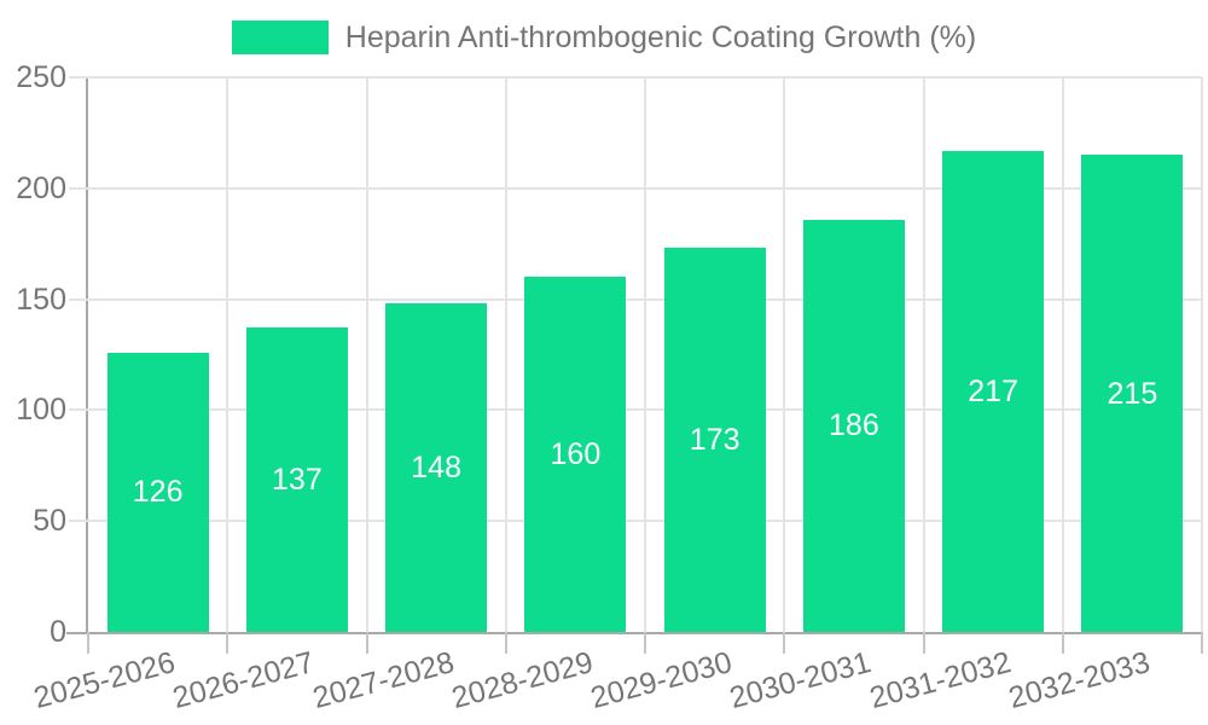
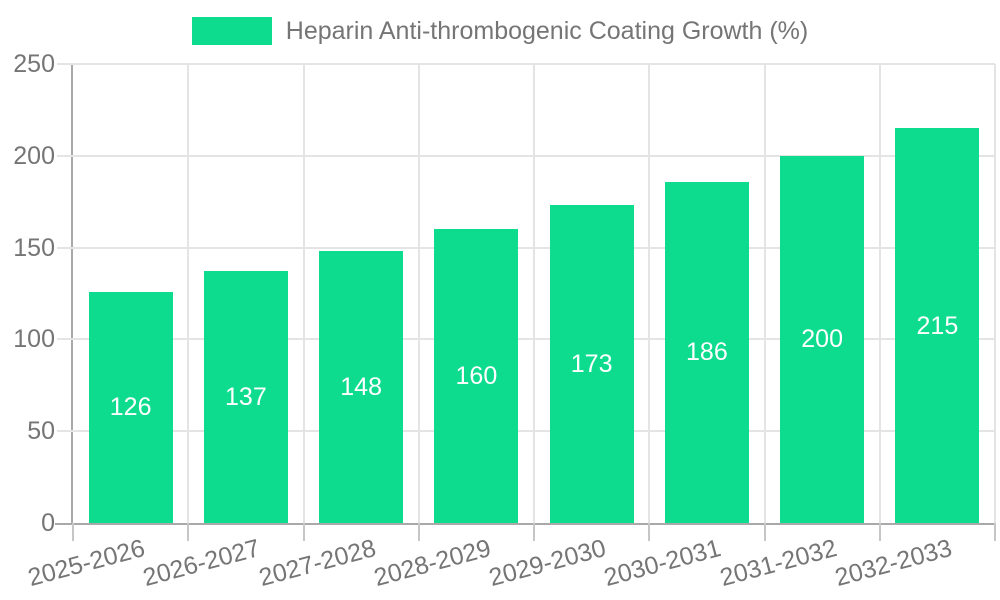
2031-2032: 217 -> 200
